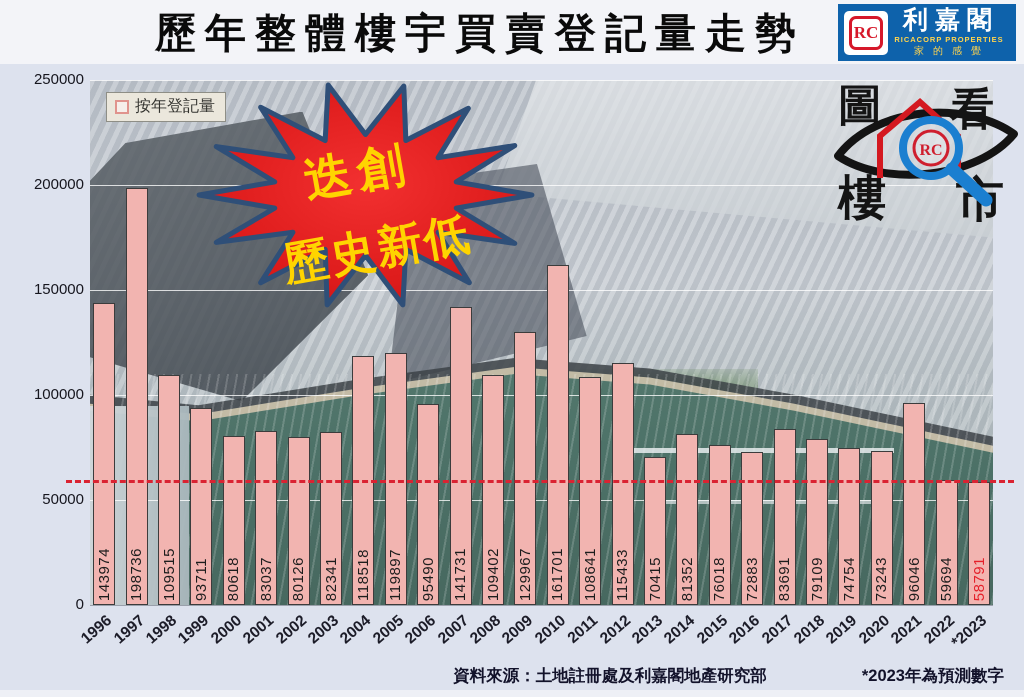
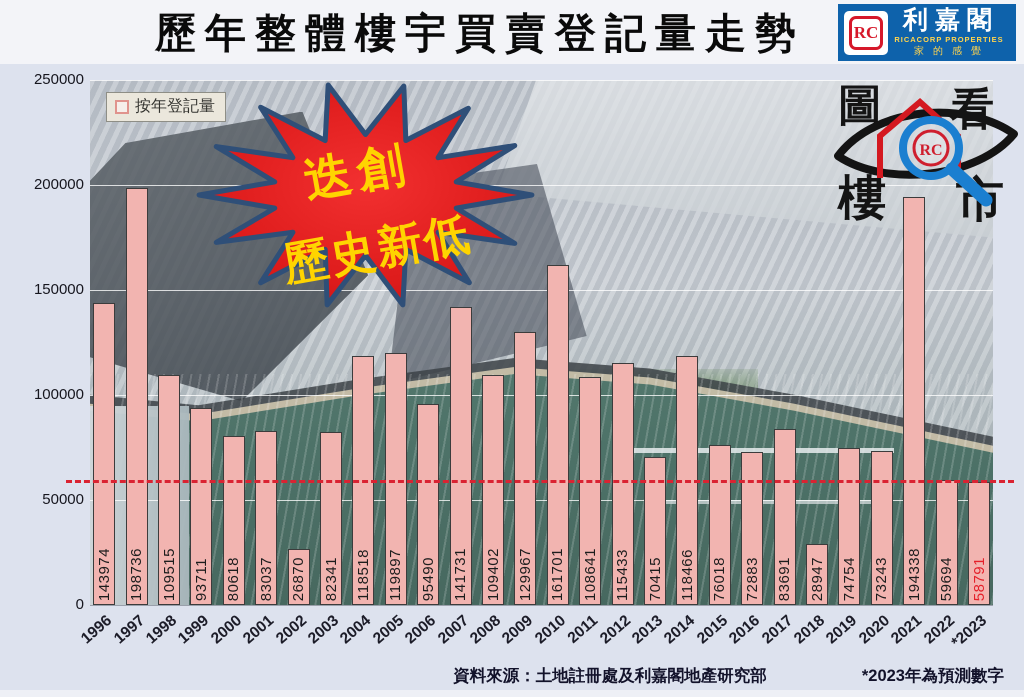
2002: 80126 -> 26870
2014: 81352 -> 118466
2018: 79109 -> 28947
2021: 96046 -> 194338
